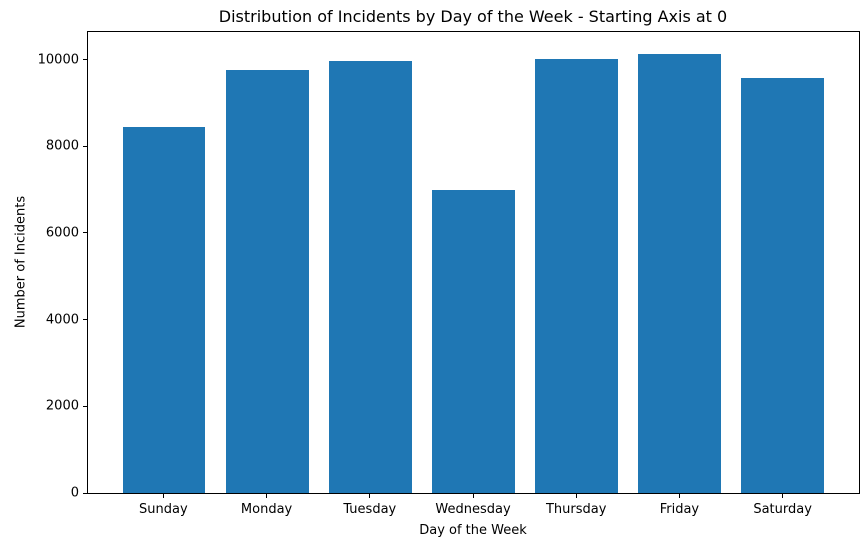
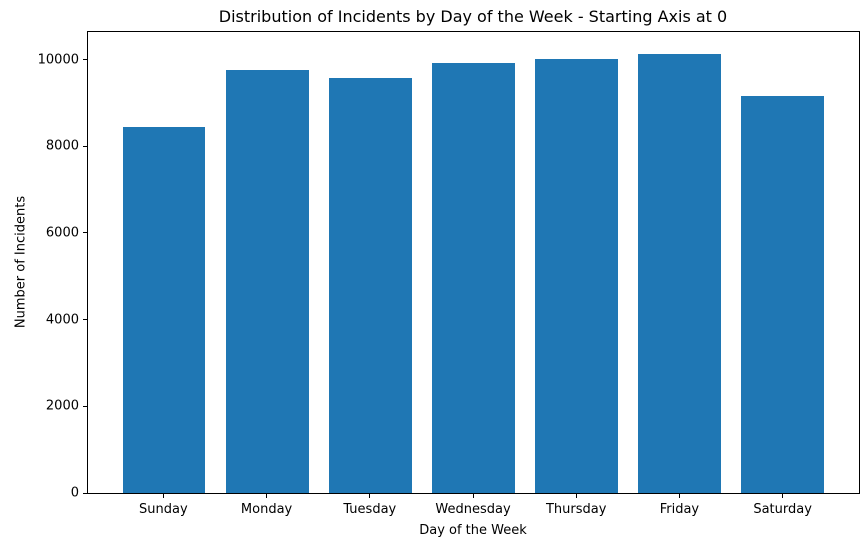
Tuesday: 10000 -> 9600
Wednesday: 7000 -> 9900
Saturday: 9600 -> 9200
